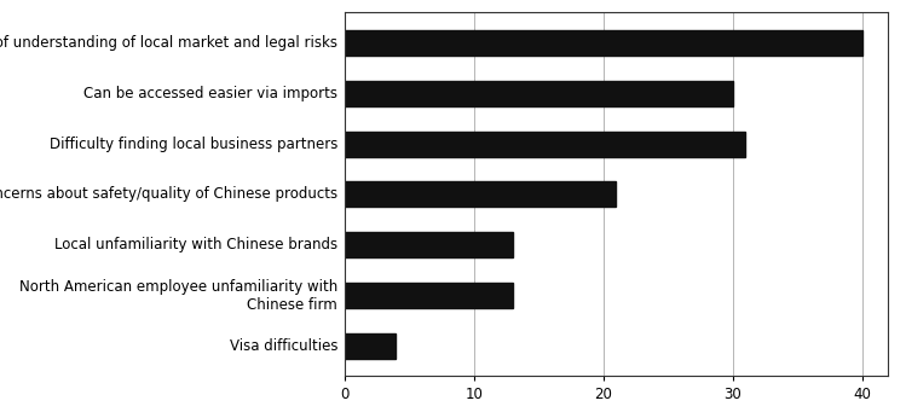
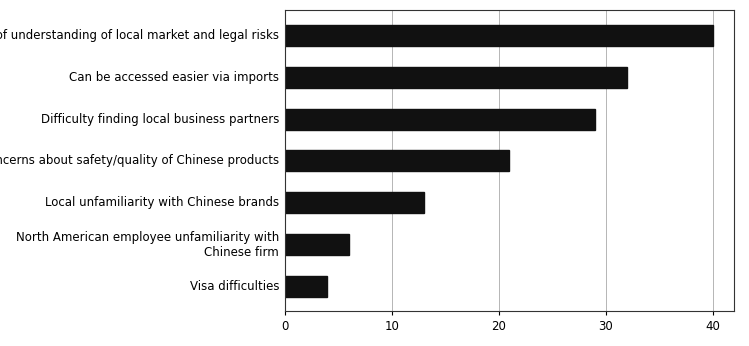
Can be accessed easier via imports: 30 -> 32
Difficulty finding local business partners: 31 -> 29
North American employee unfamiliarity with Chinese firm: 13 -> 6
